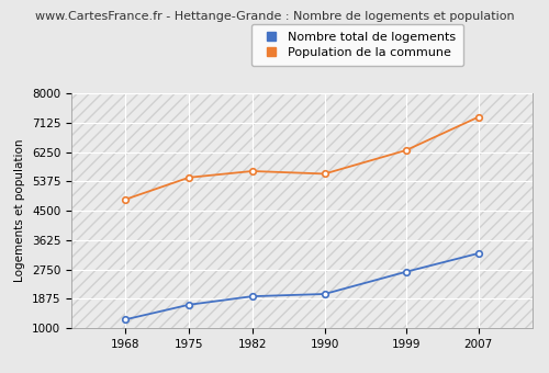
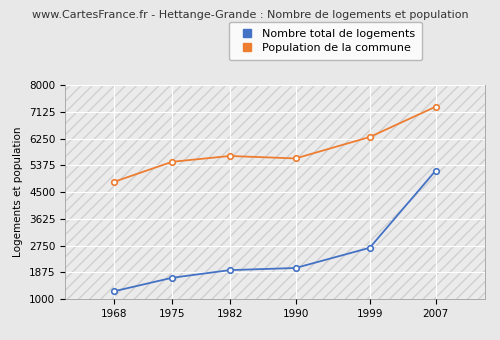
Nombre total de logements/2007: 3230 -> 5200
